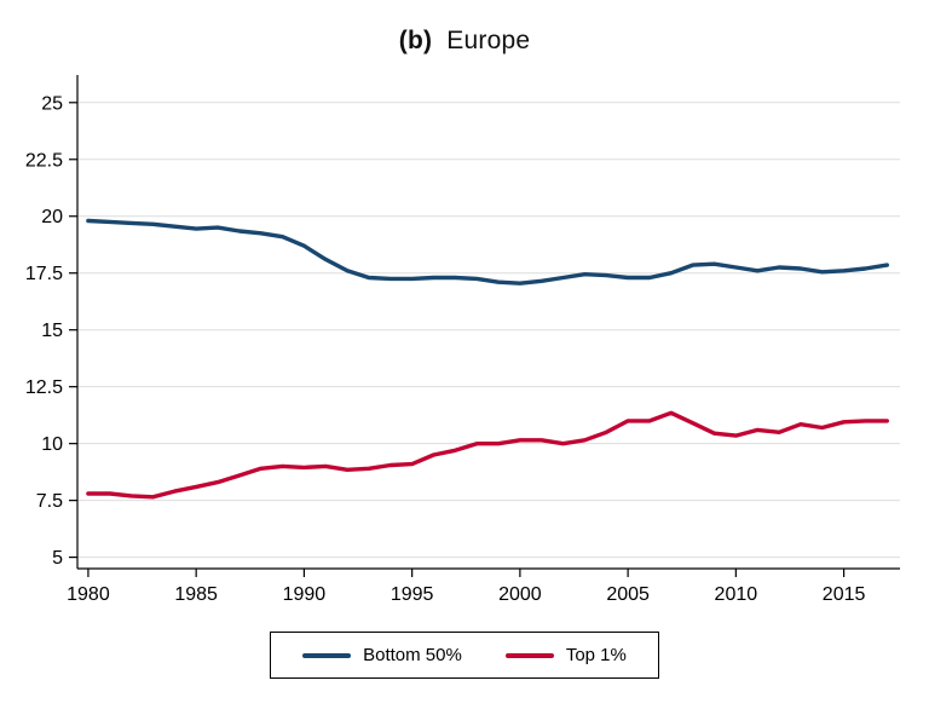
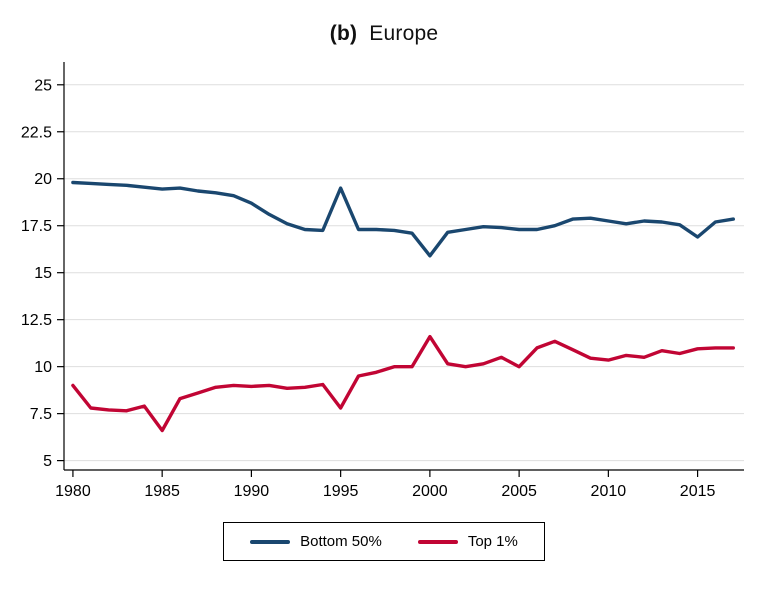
Top 1%/1980: 7.8 -> 9.0
Top 1%/1985: 8.1 -> 6.6
Bottom 50%/1995: 17.2 -> 19.5
Top 1%/1995: 9.1 -> 7.8
Bottom 50%/2000: 17.1 -> 15.9
Top 1%/2000: 10.2 -> 11.6
Top 1%/2005: 11.0 -> 10.0
Bottom 50%/2015: 17.6 -> 16.9
